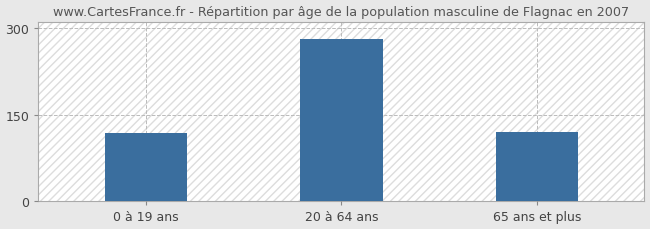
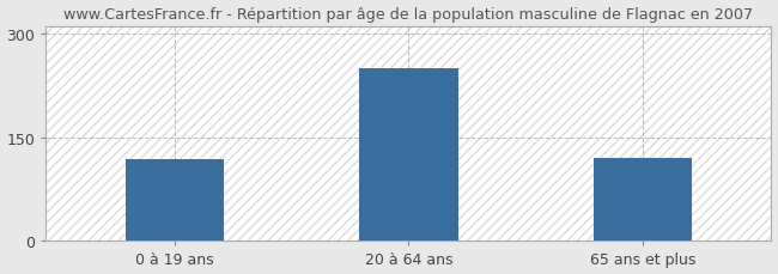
20 à 64 ans: 282 -> 250
